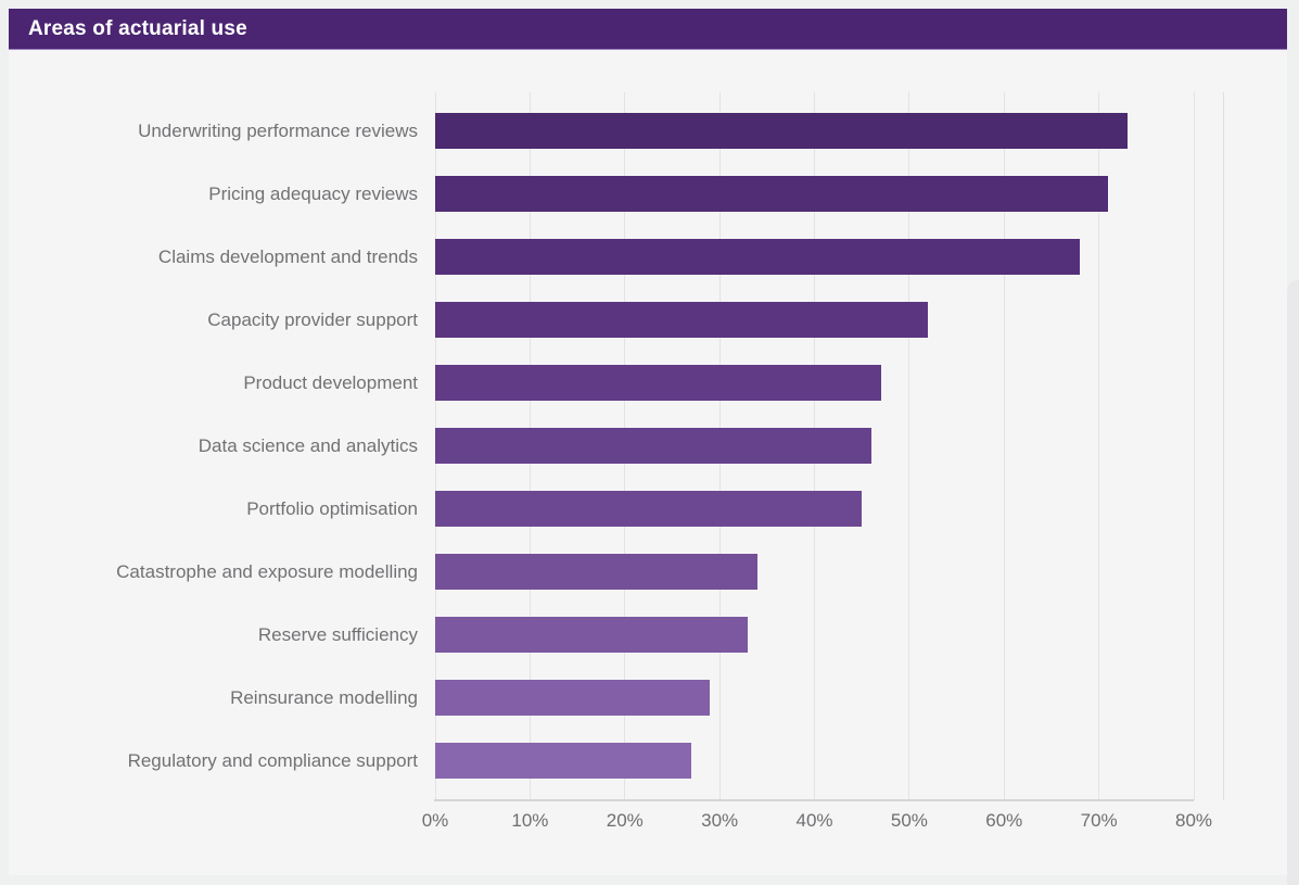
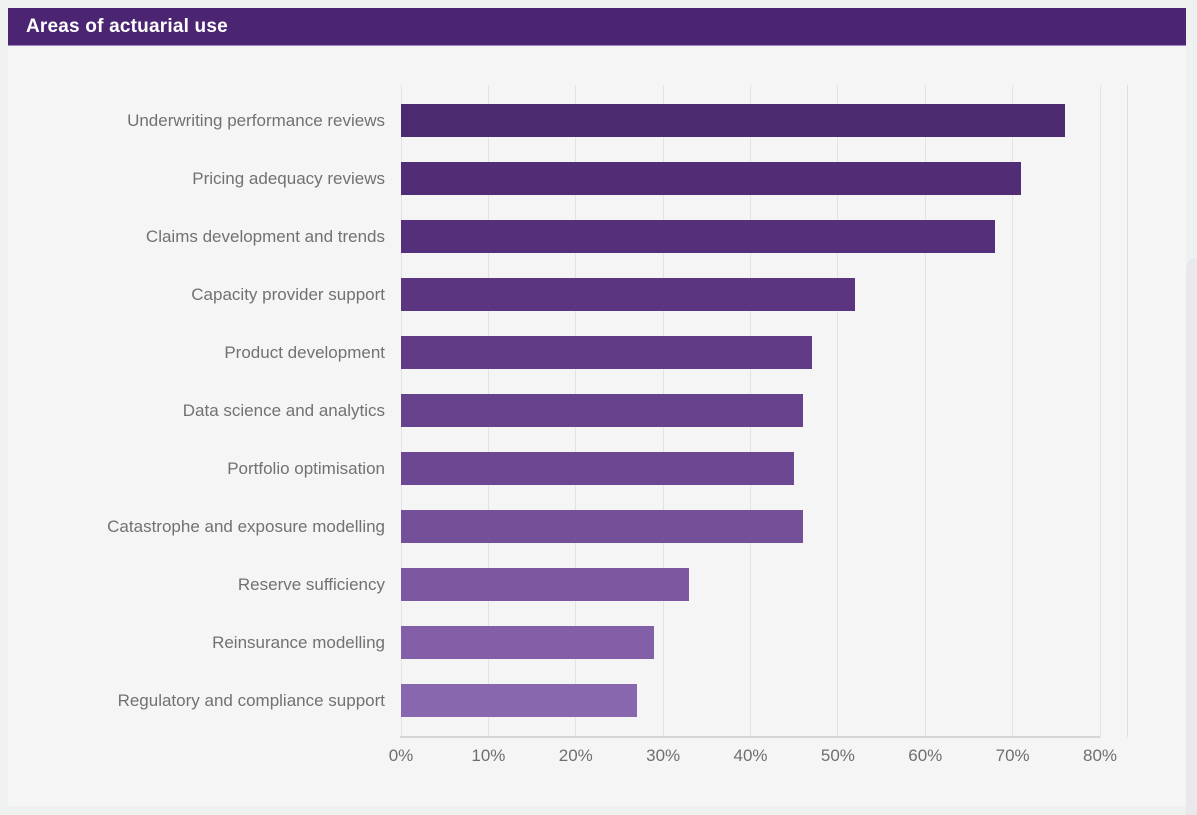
Underwriting performance reviews: 73% -> 76%
Catastrophe and exposure modelling: 34% -> 46%
